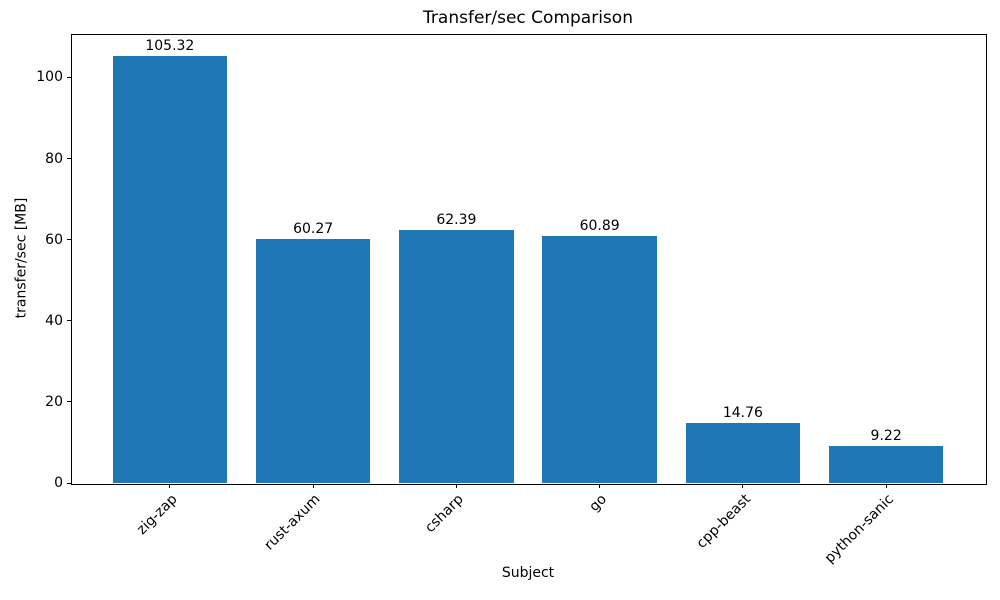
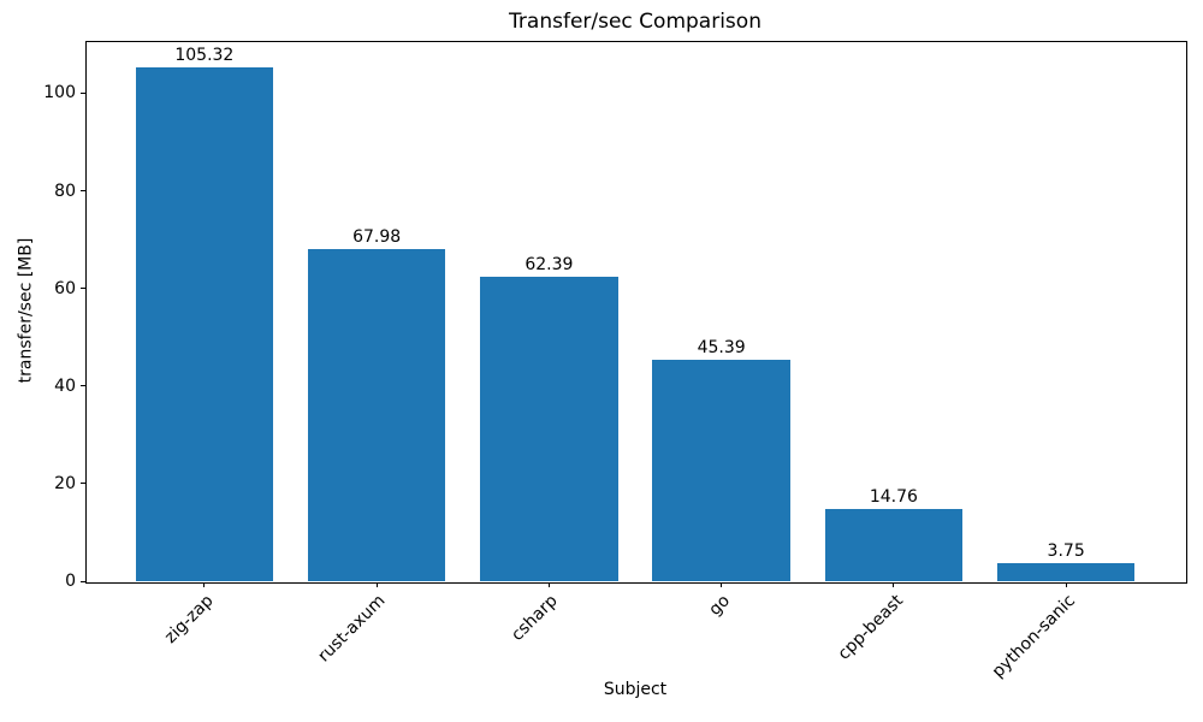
rust-axum: 60.27 -> 67.98
go: 60.89 -> 45.39
python-sanic: 9.22 -> 3.75
